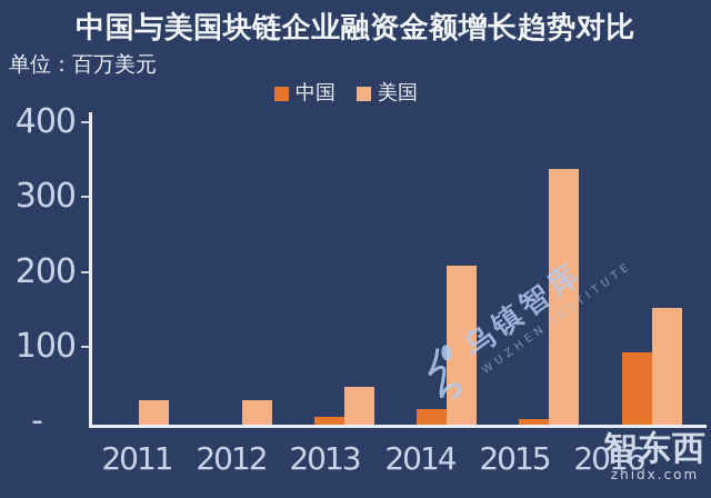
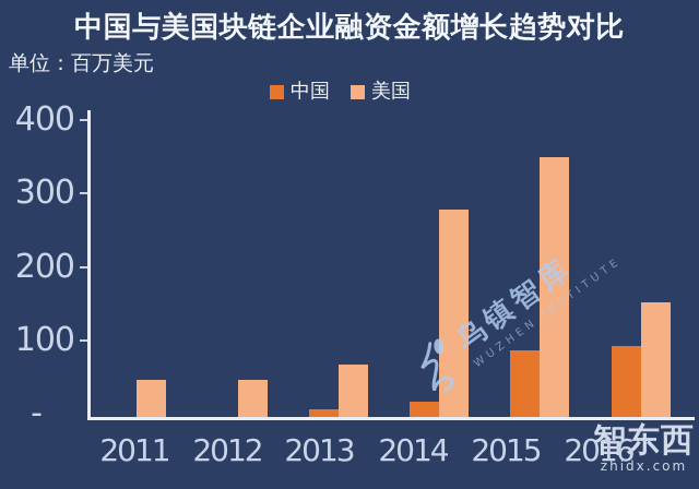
美国/2011: 30 -> 50
美国/2012: 30 -> 50
美国/2013: 50 -> 70
美国/2014: 210 -> 280
中国/2015: 10 -> 90
美国/2015: 340 -> 350
